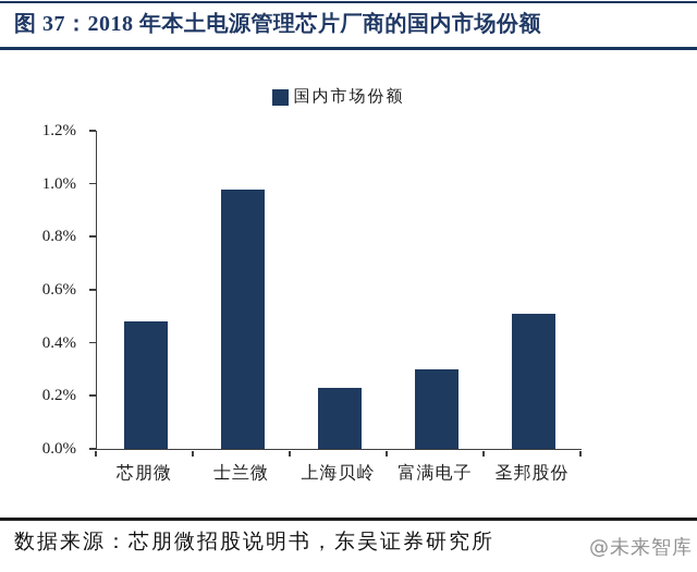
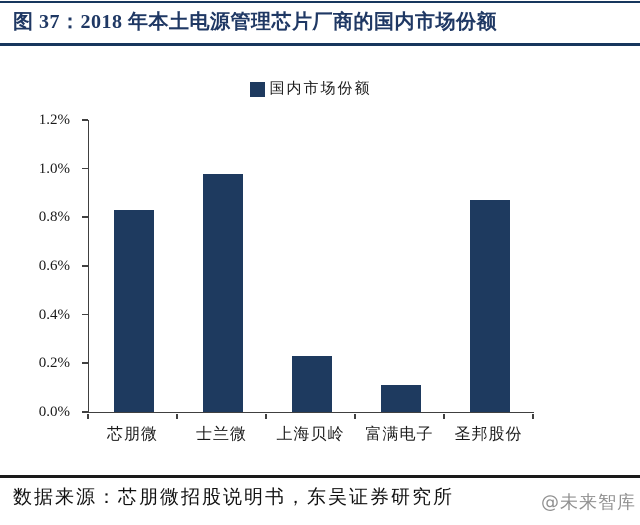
芯朋微: 0.48% -> 0.83%
富满电子: 0.30% -> 0.11%
圣邦股份: 0.51% -> 0.87%
